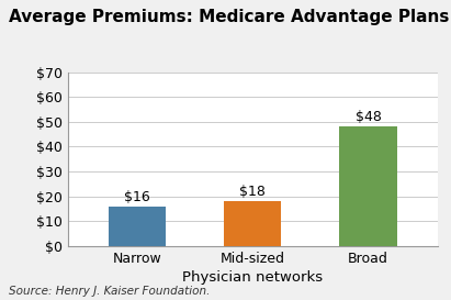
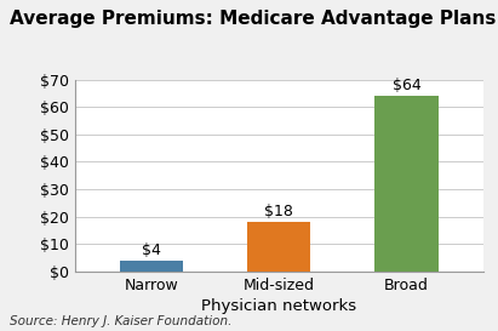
Narrow: $16 -> $4
Broad: $48 -> $64
